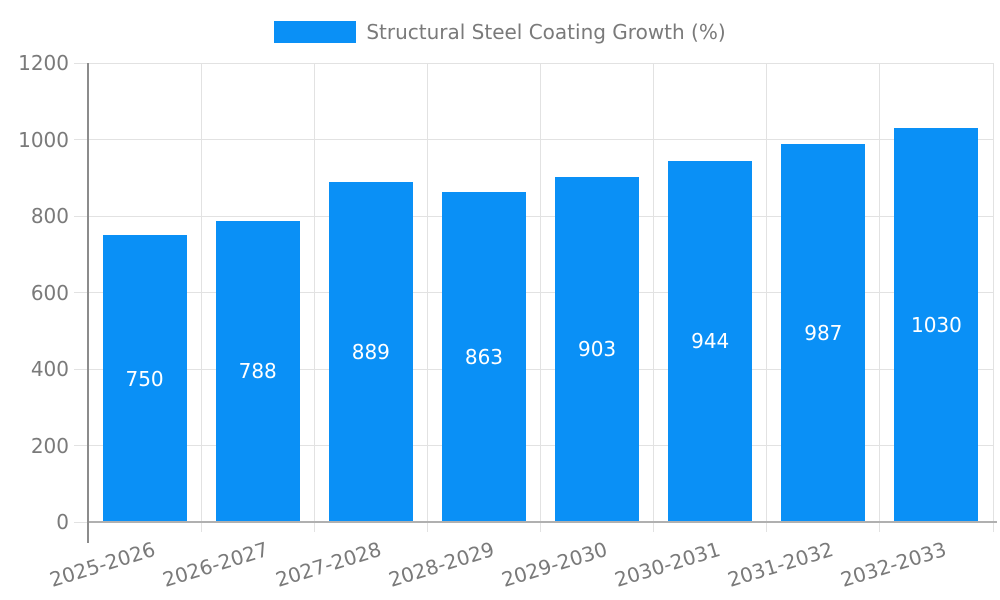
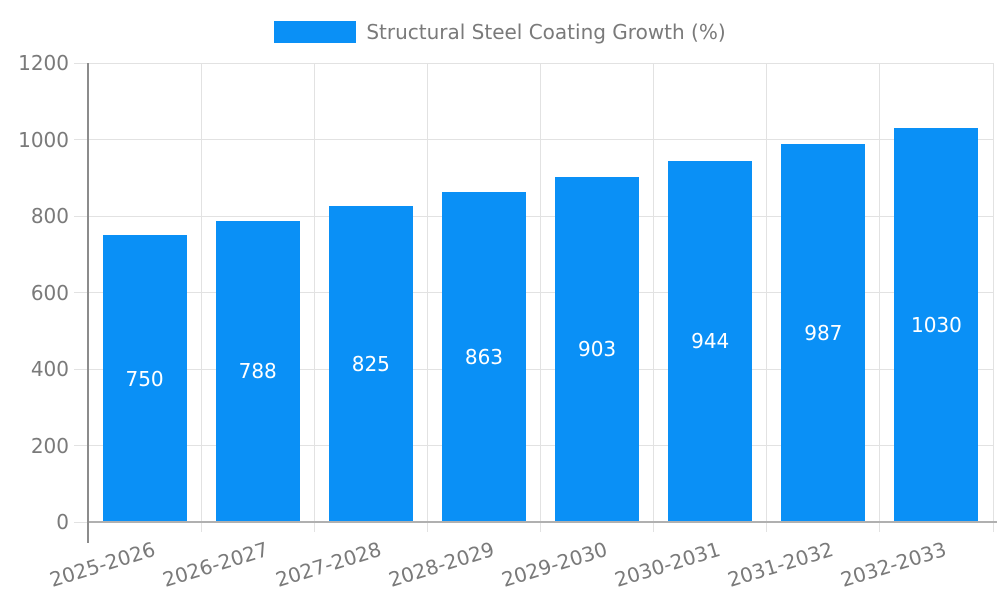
2027-2028: 889 -> 825
